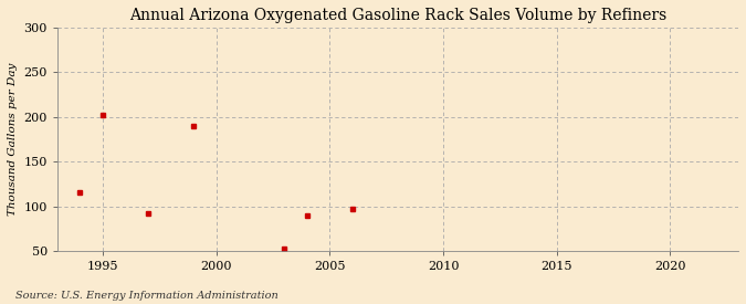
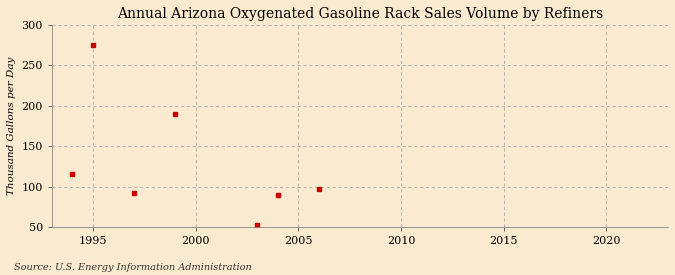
1995: 202 -> 275
